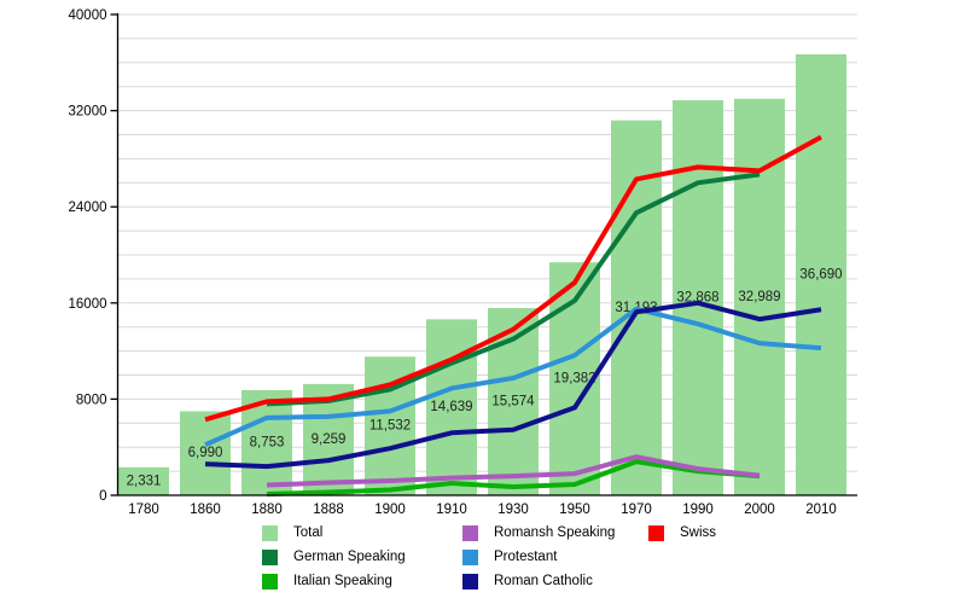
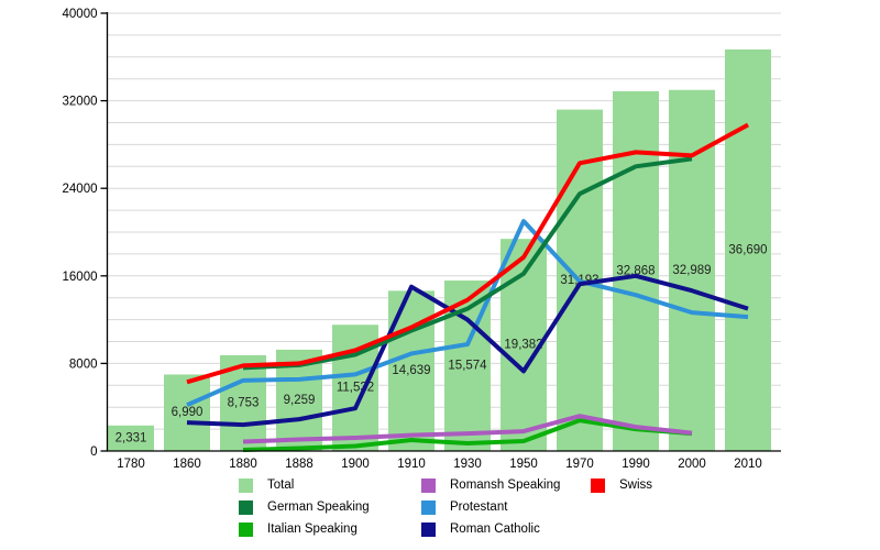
Roman Catholic/1910: 5000 -> 15000
Roman Catholic/1930: 5000 -> 12000
Protestant/1950: 12000 -> 21000
Roman Catholic/2010: 15000 -> 13000
